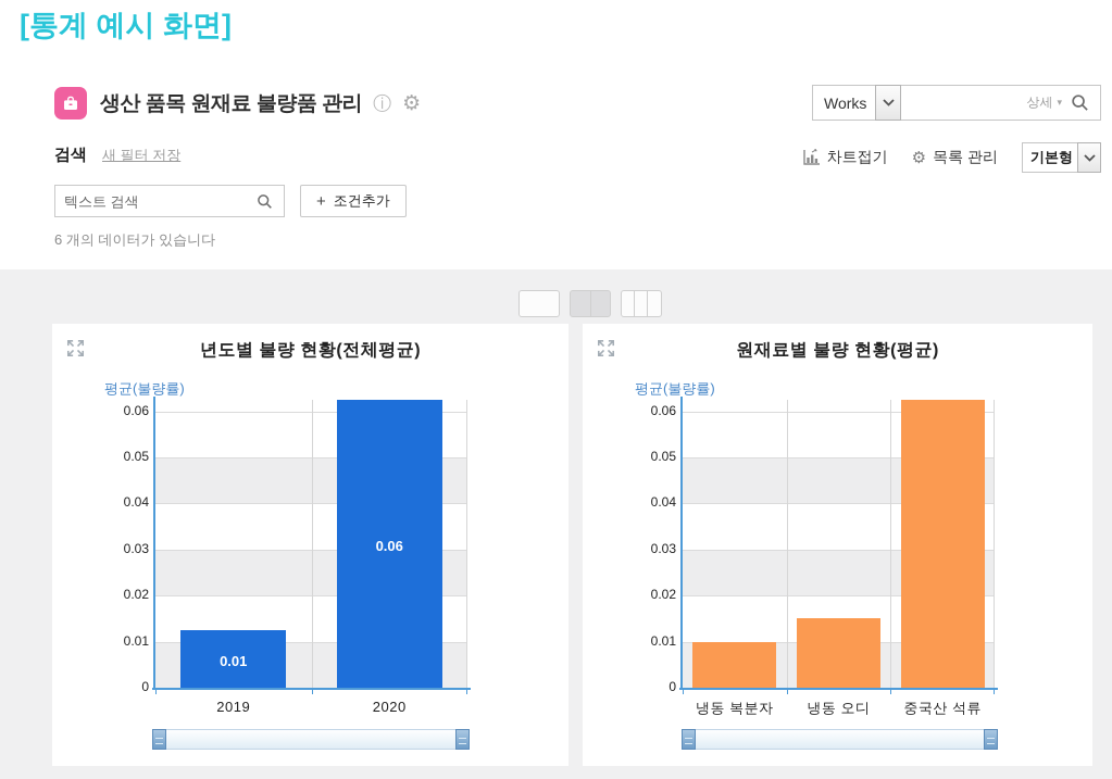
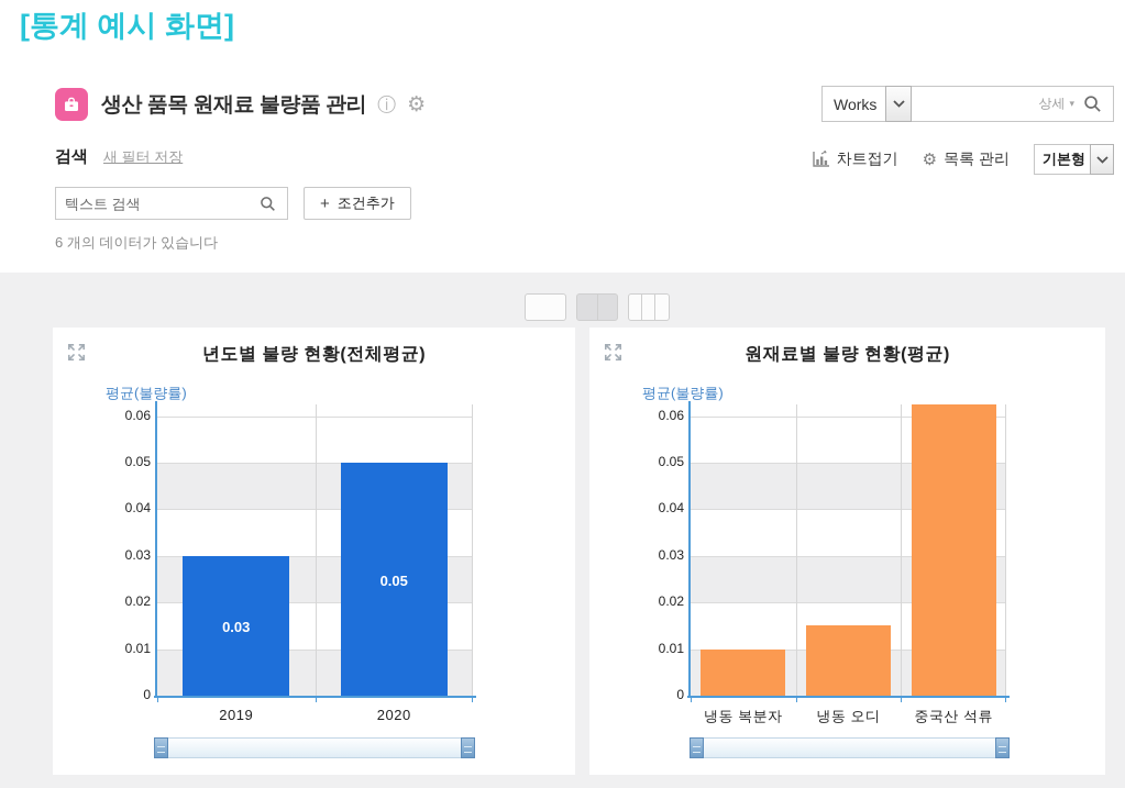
년도별 불량 현황(전체평균)/2019: 0.01 -> 0.03
년도별 불량 현황(전체평균)/2020: 0.06 -> 0.05
